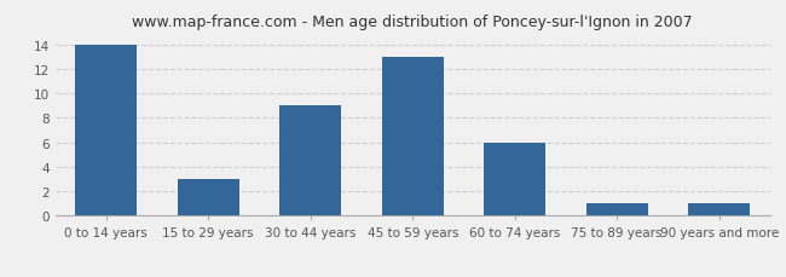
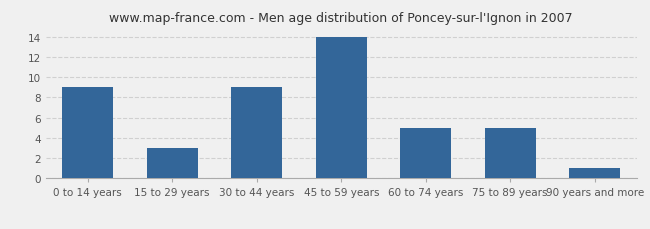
0 to 14 years: 14 -> 9
45 to 59 years: 13 -> 14
60 to 74 years: 6 -> 5
75 to 89 years: 1 -> 5
